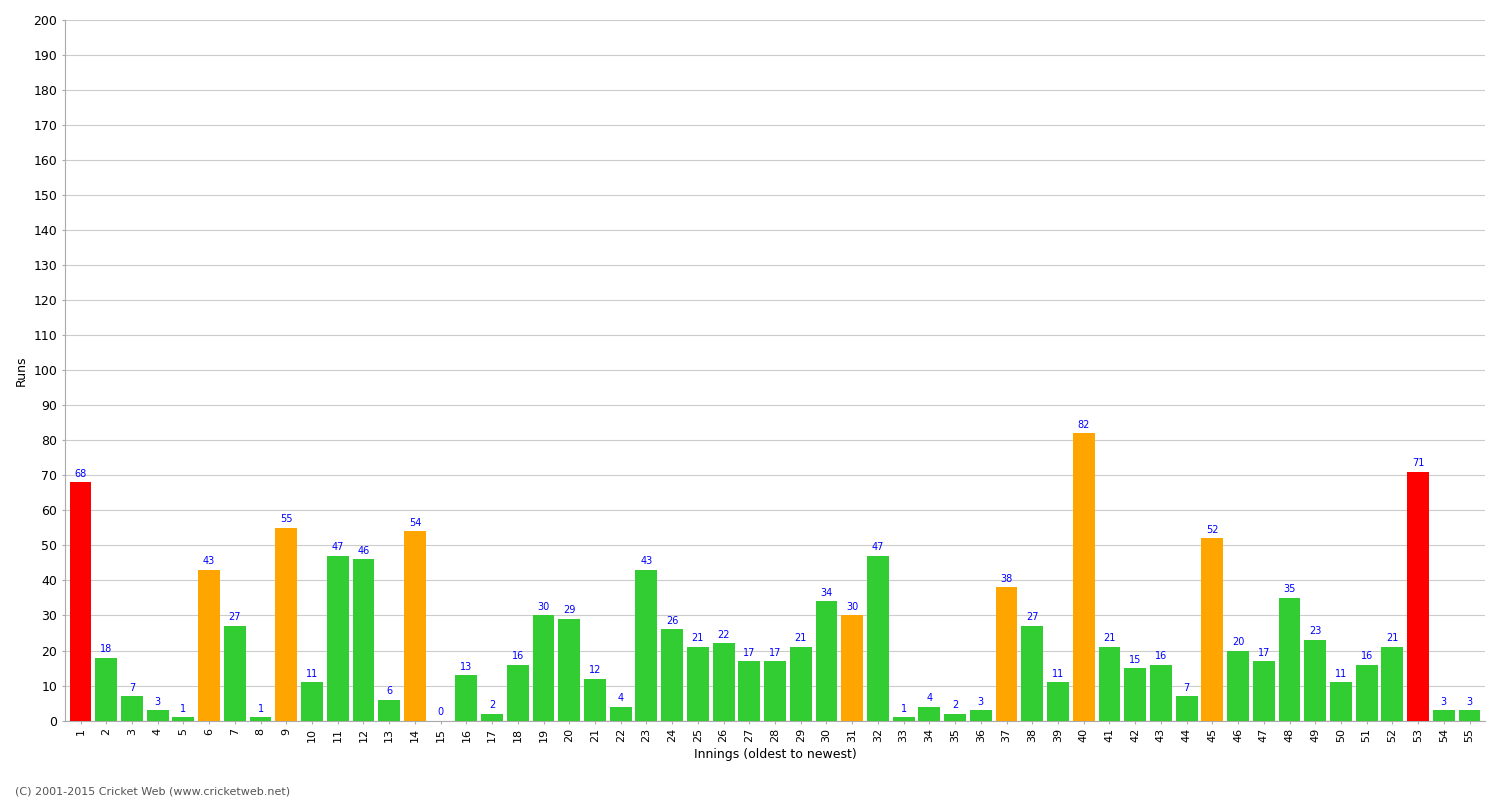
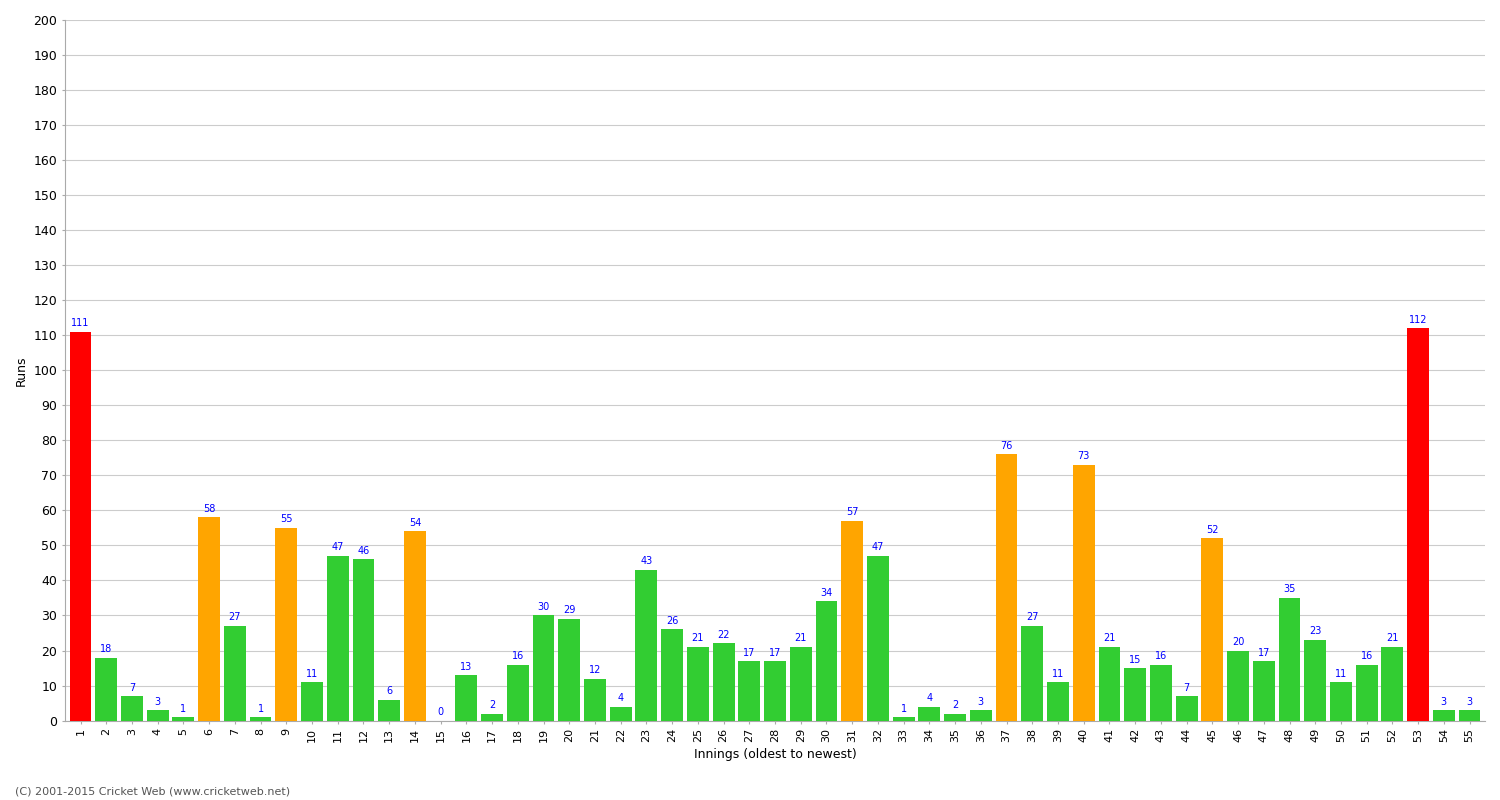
1: 68 -> 111
6: 43 -> 58
31: 30 -> 57
37: 38 -> 76
40: 82 -> 73
53: 71 -> 112
